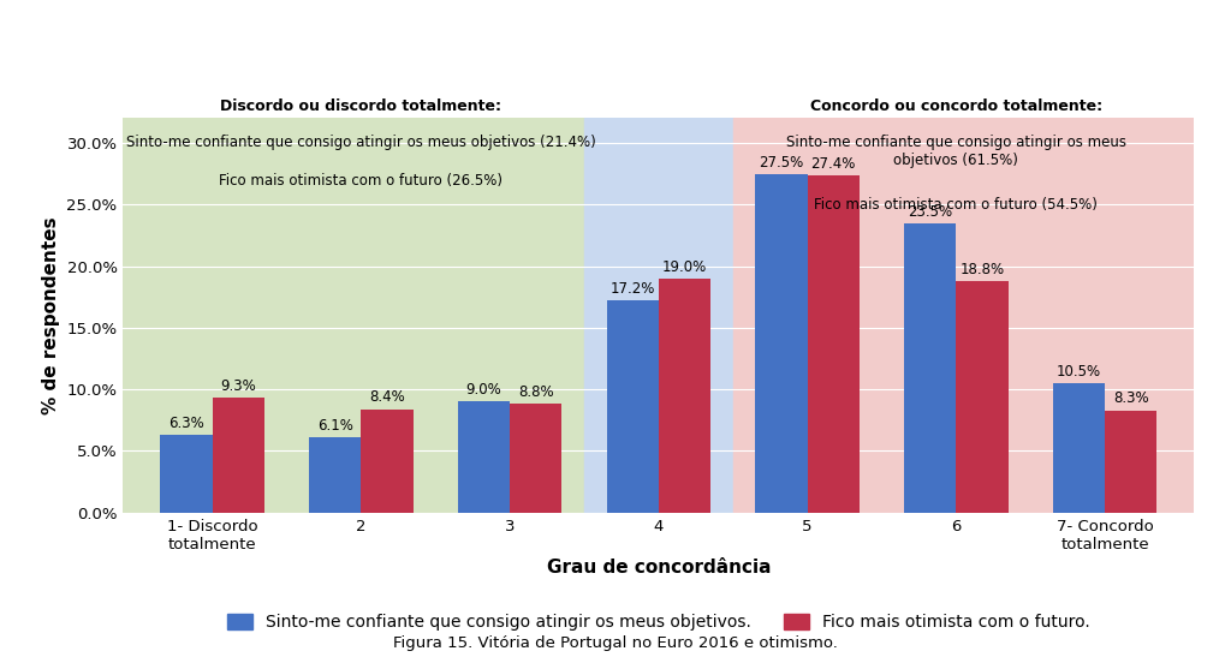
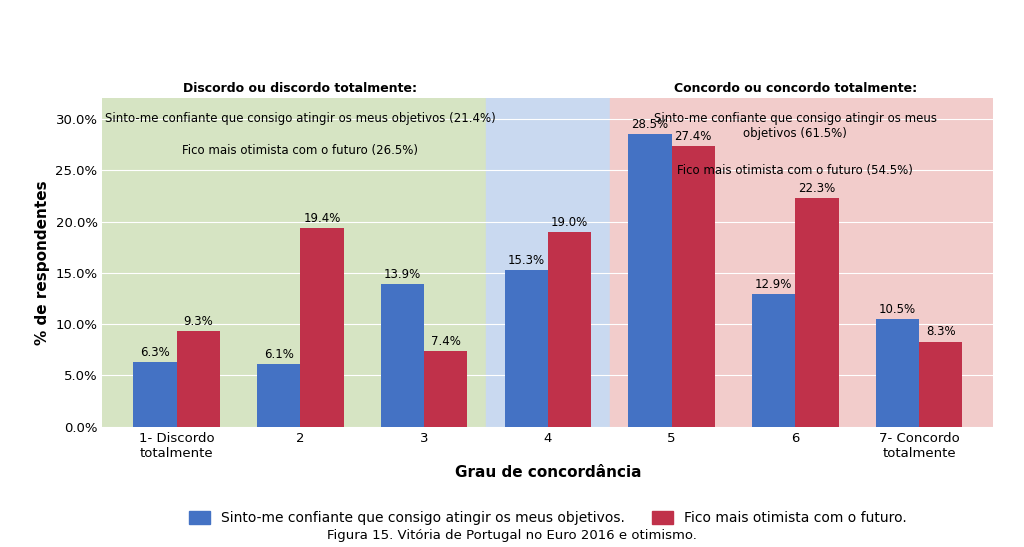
Fico mais otimista com o futuro./2: 8.4% -> 19.4%
Sinto-me confiante que consigo atingir os meus objetivos./3: 9.0% -> 13.9%
Fico mais otimista com o futuro./3: 8.8% -> 7.4%
Sinto-me confiante que consigo atingir os meus objetivos./4: 17.2% -> 15.3%
Sinto-me confiante que consigo atingir os meus objetivos./5: 27.5% -> 28.5%
Sinto-me confiante que consigo atingir os meus objetivos./6: 23.5% -> 12.9%
Fico mais otimista com o futuro./6: 18.8% -> 22.3%
